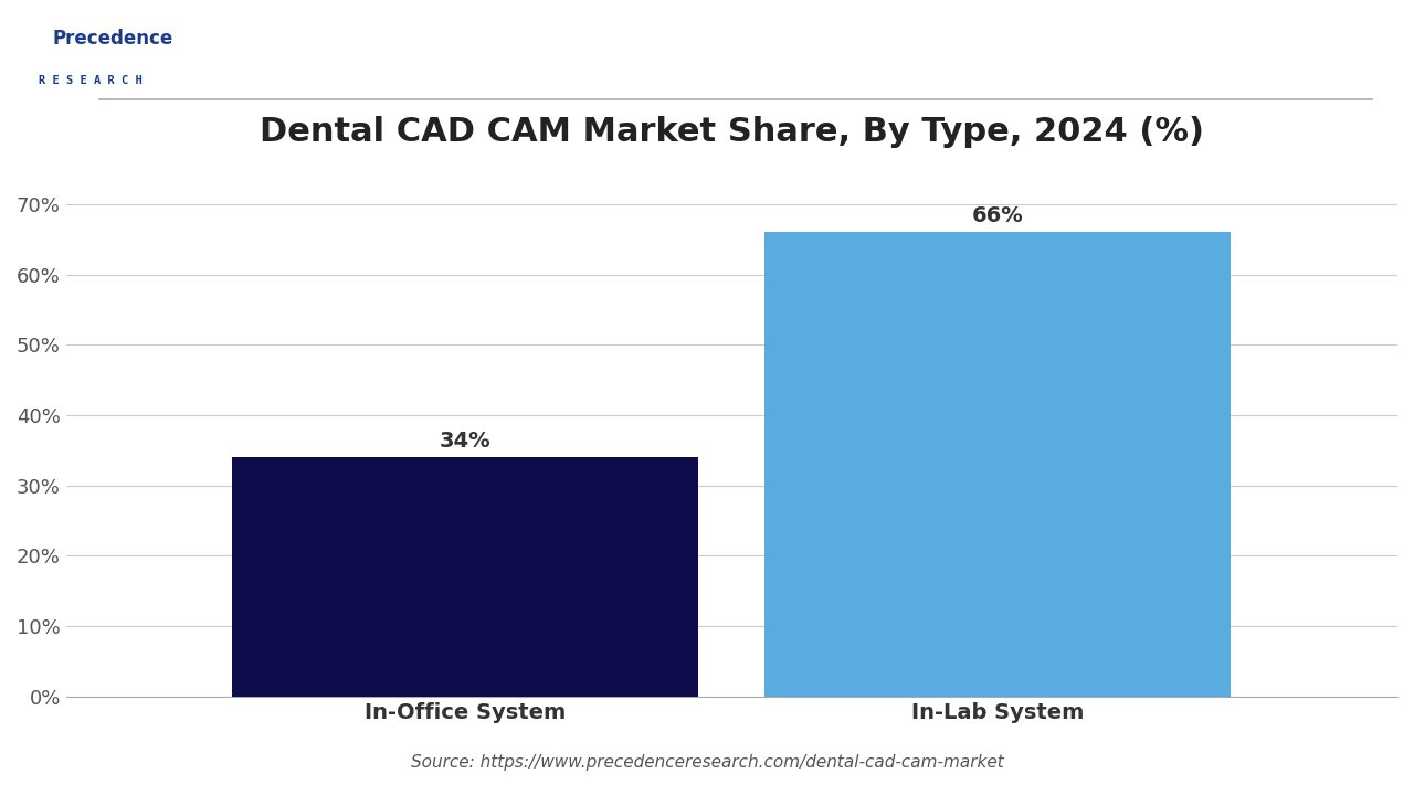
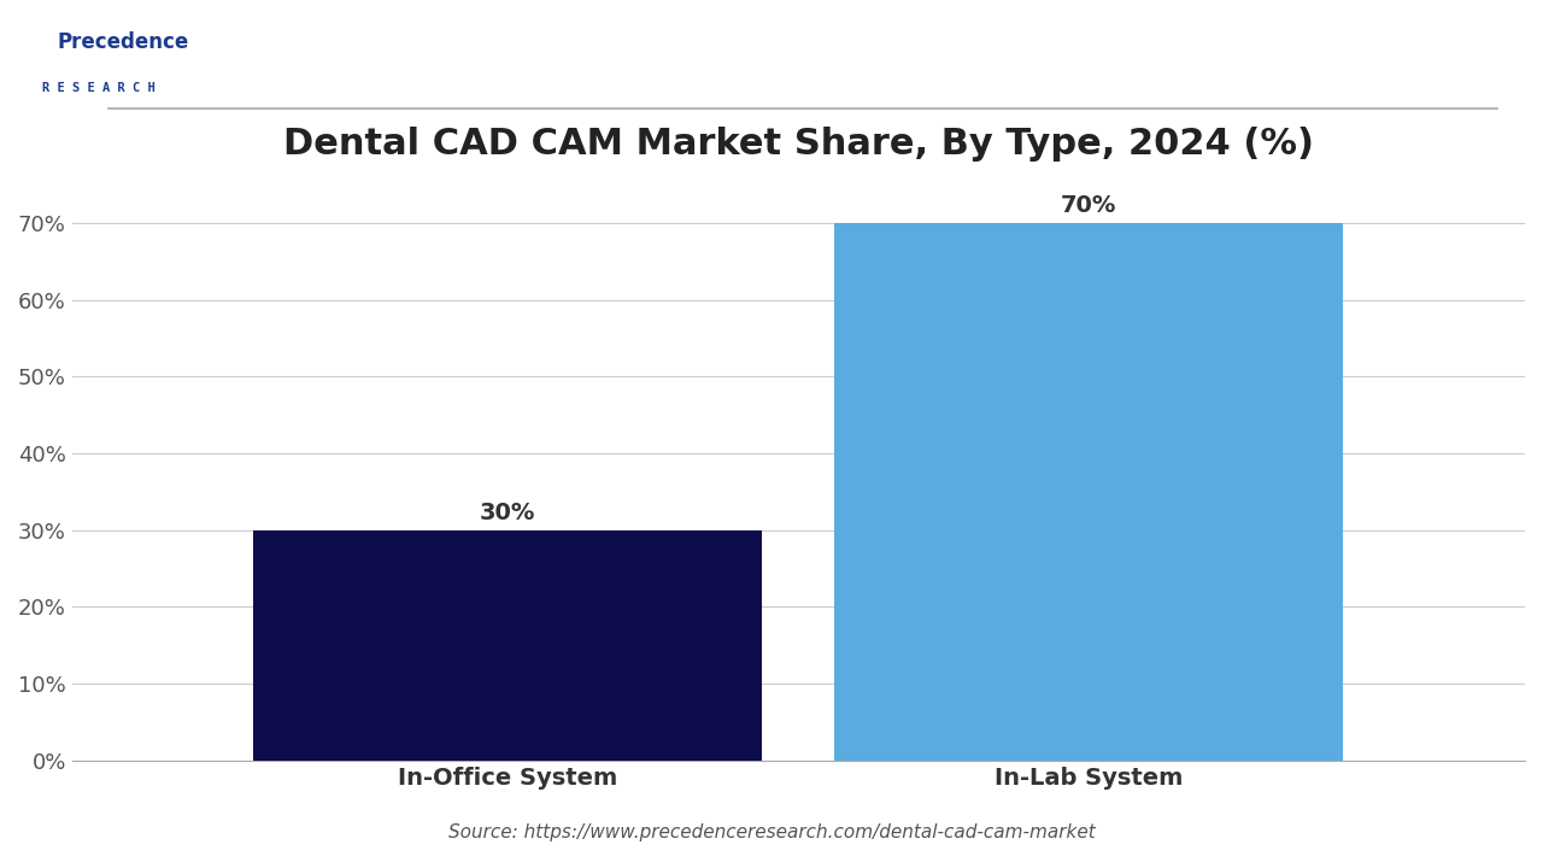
In-Office System: 34% -> 30%
In-Lab System: 66% -> 70%
